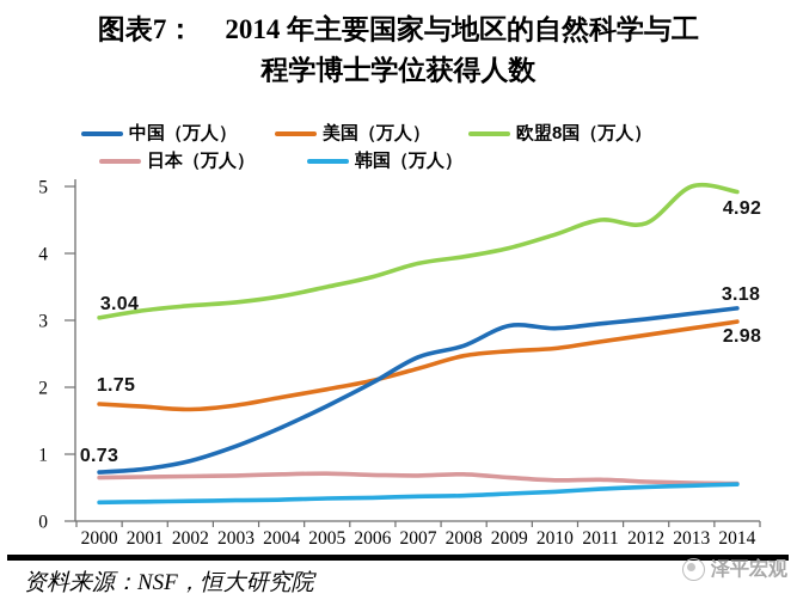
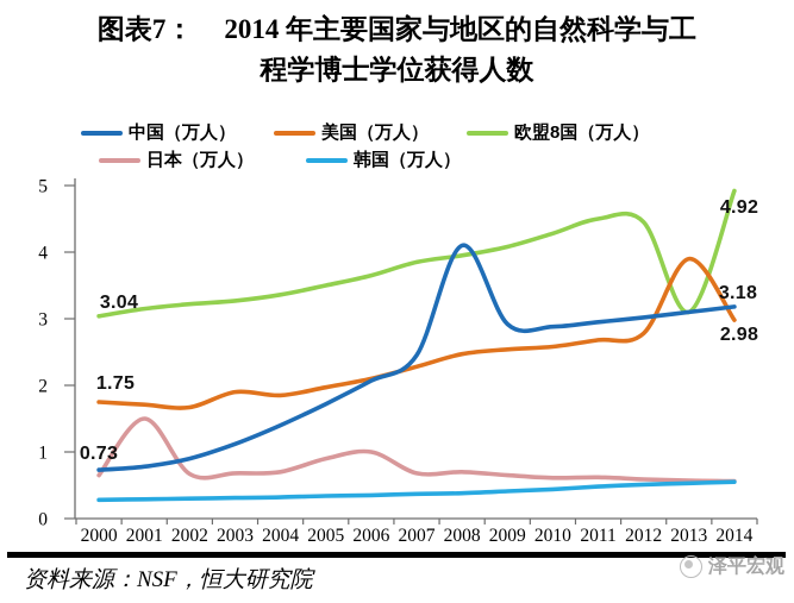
日本（万人）/2001: 0.7 -> 1.5
美国（万人）/2003: 1.7 -> 1.9
日本（万人）/2005: 0.7 -> 0.9
日本（万人）/2006: 0.7 -> 1.0
中国（万人）/2008: 2.6 -> 4.1
美国（万人）/2013: 2.9 -> 3.9
欧盟8国（万人）/2013: 5.0 -> 3.1
